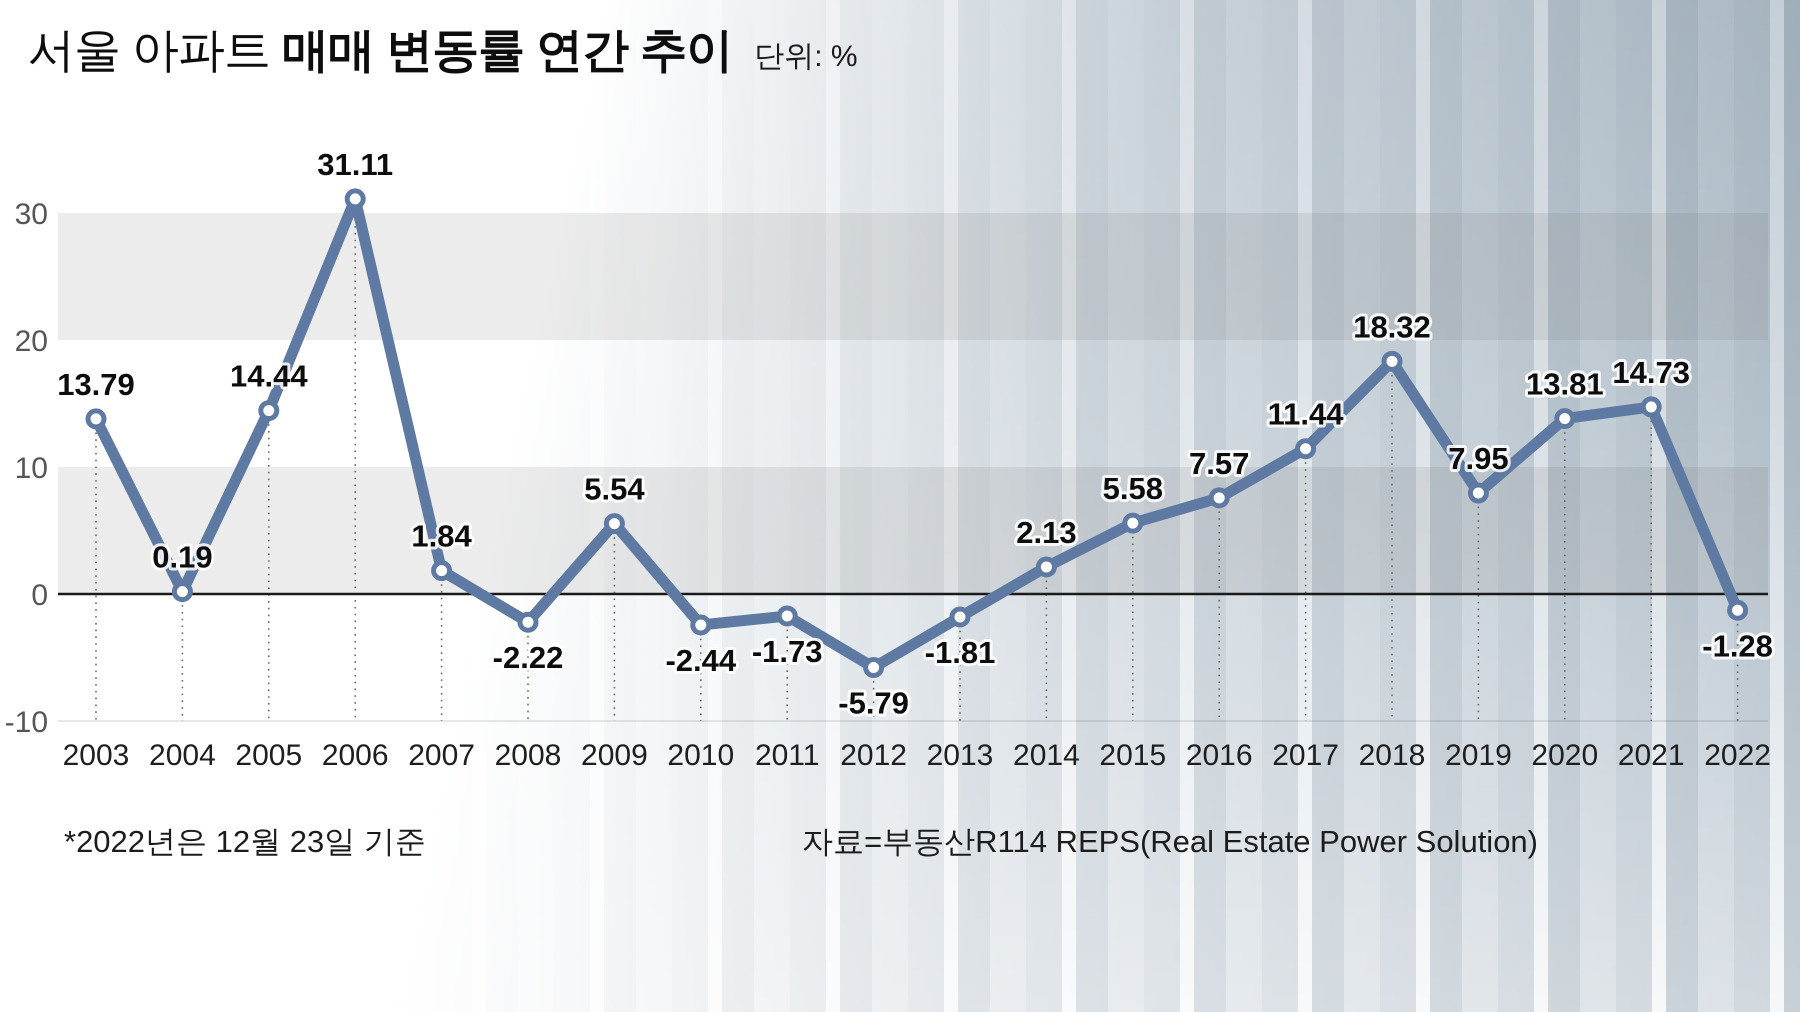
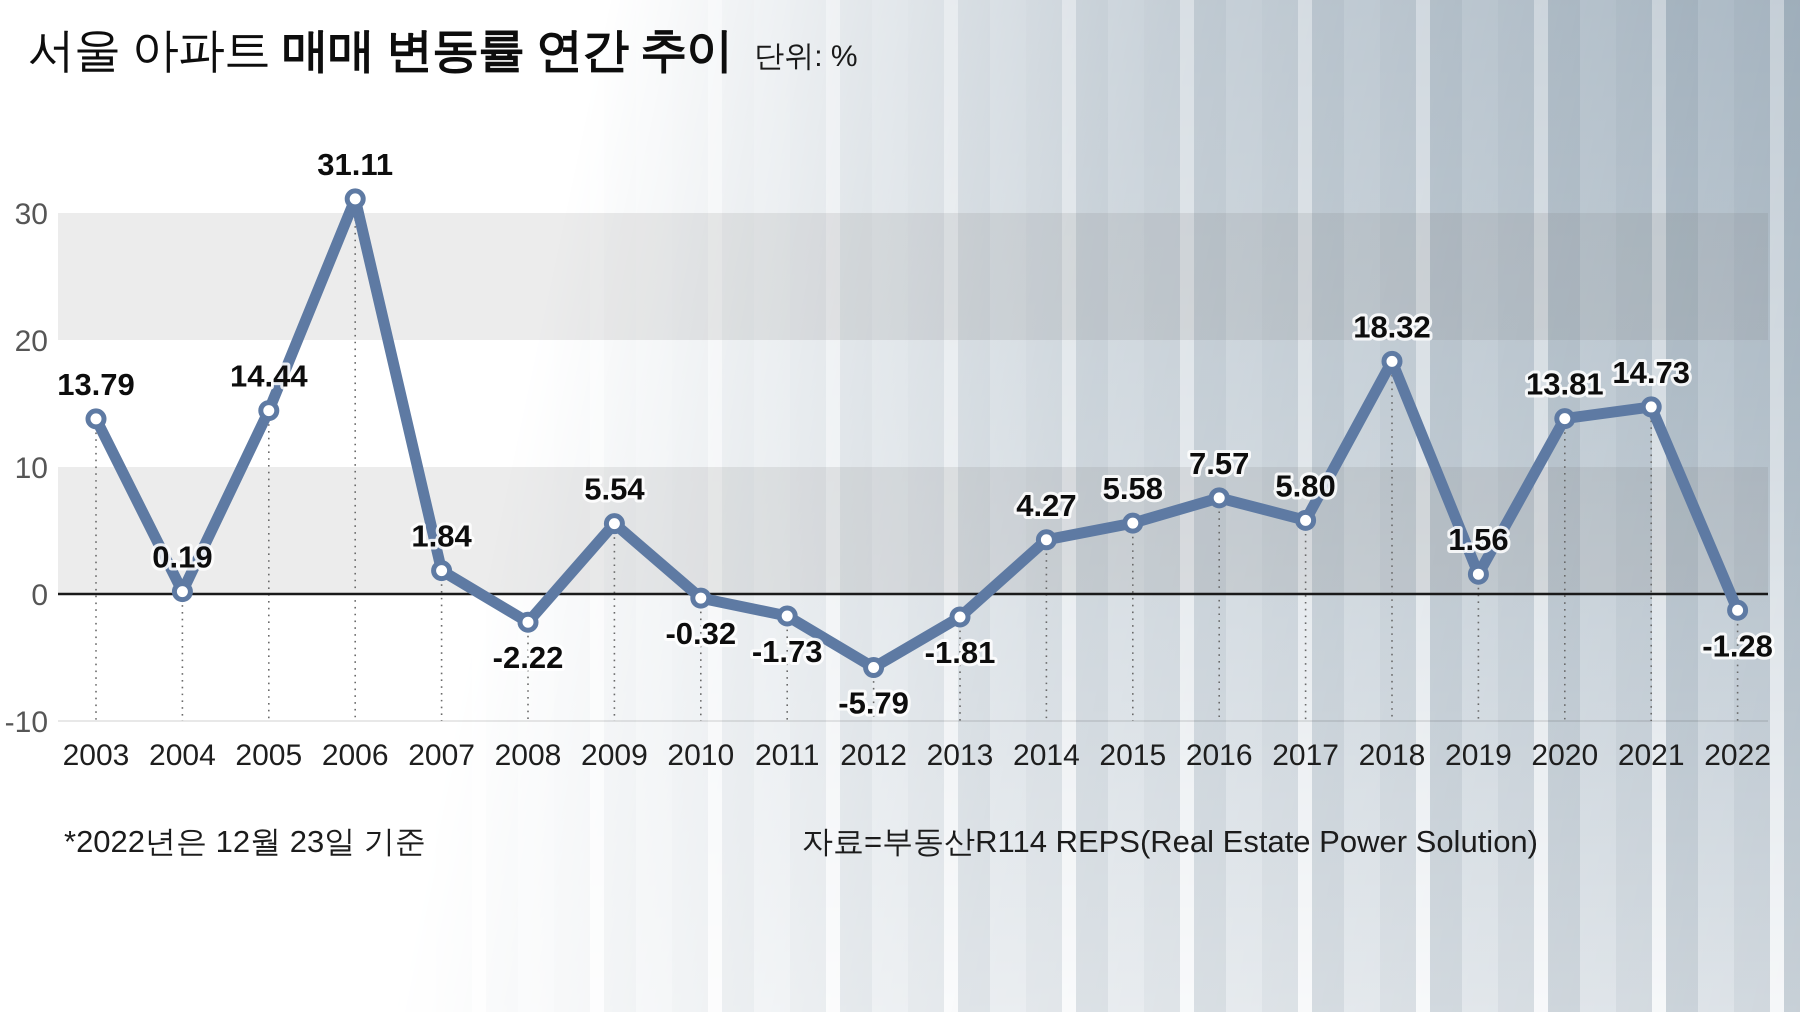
2010: -2.44 -> -0.32
2014: 2.13 -> 4.27
2017: 11.44 -> 5.80
2019: 7.95 -> 1.56
